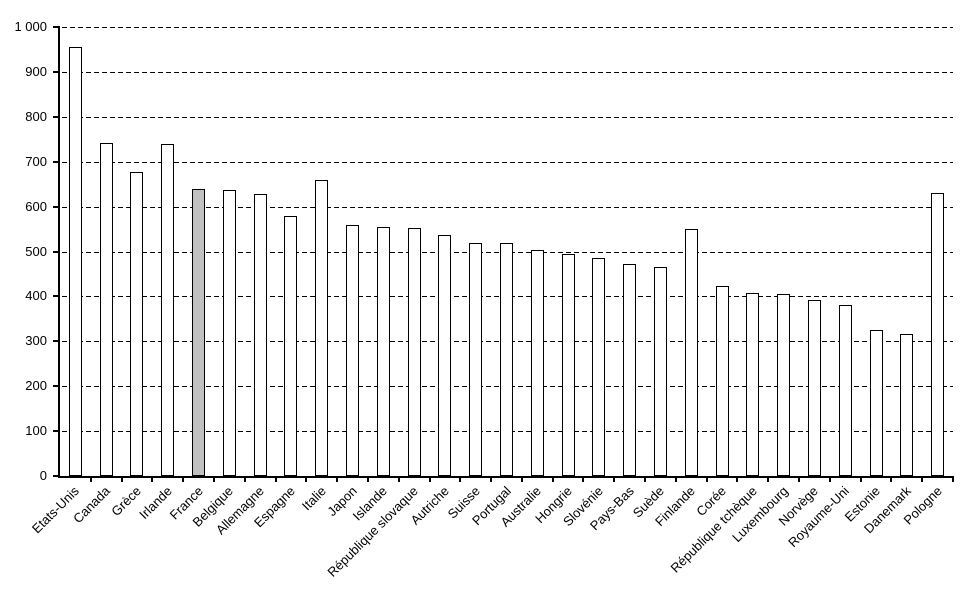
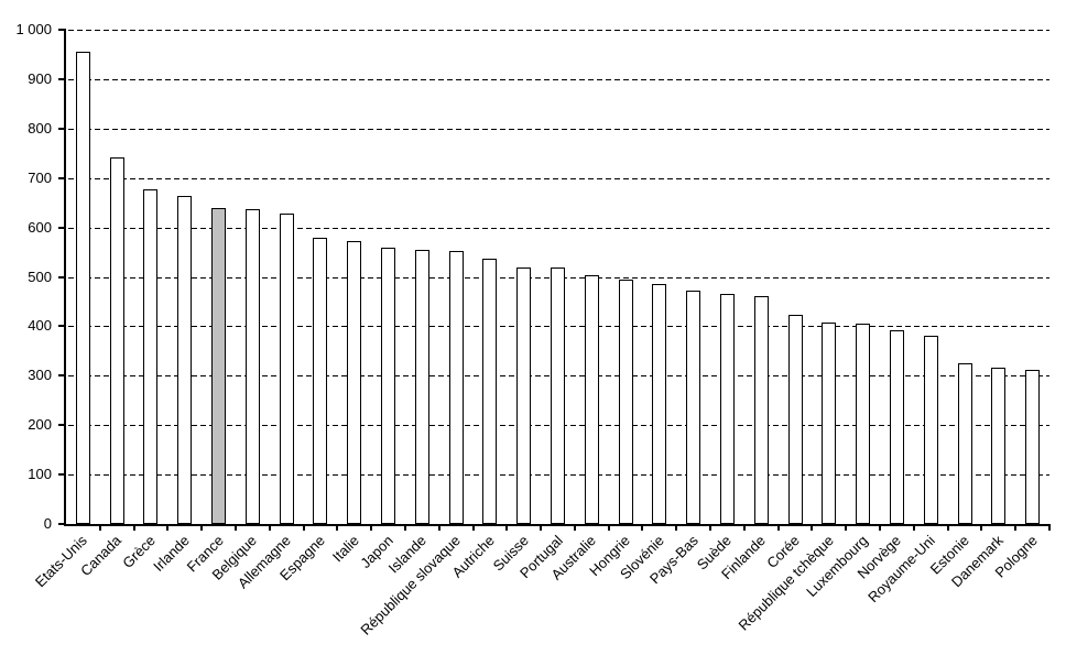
Irlande: 740 -> 660
Italie: 660 -> 570
Finlande: 550 -> 460
Pologne: 630 -> 310
